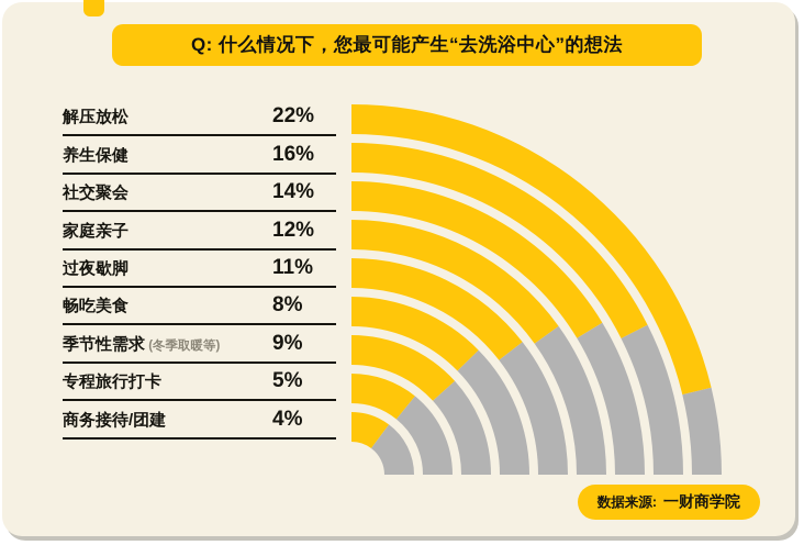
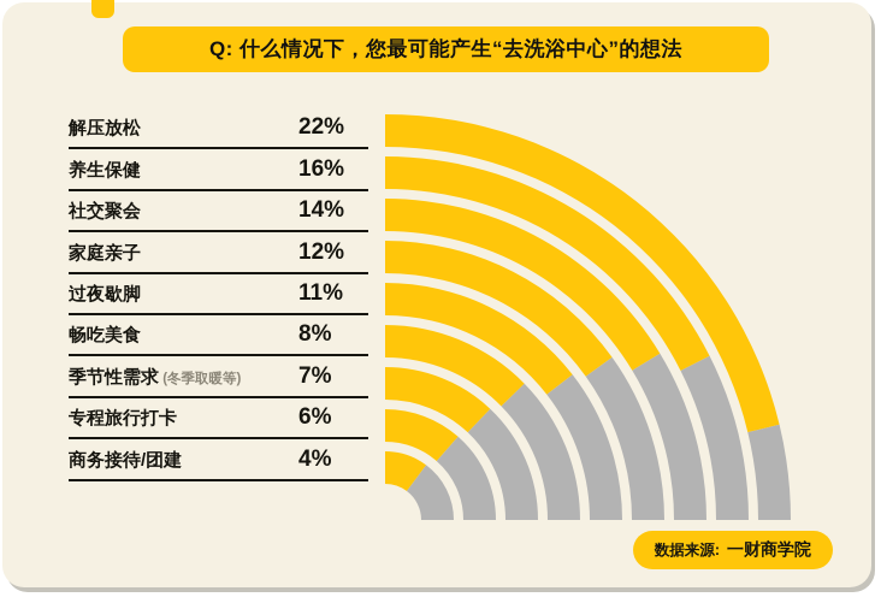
季节性需求: 9% -> 7%
专程旅行打卡: 5% -> 6%
